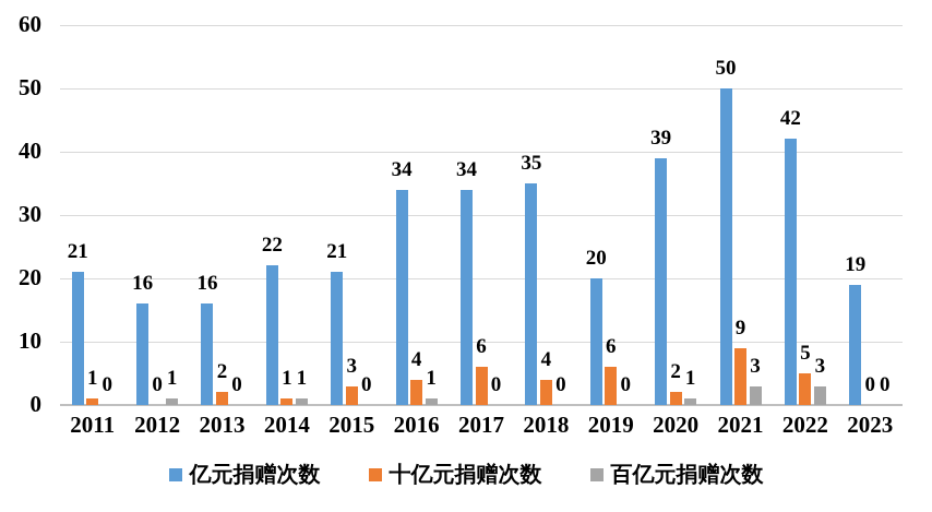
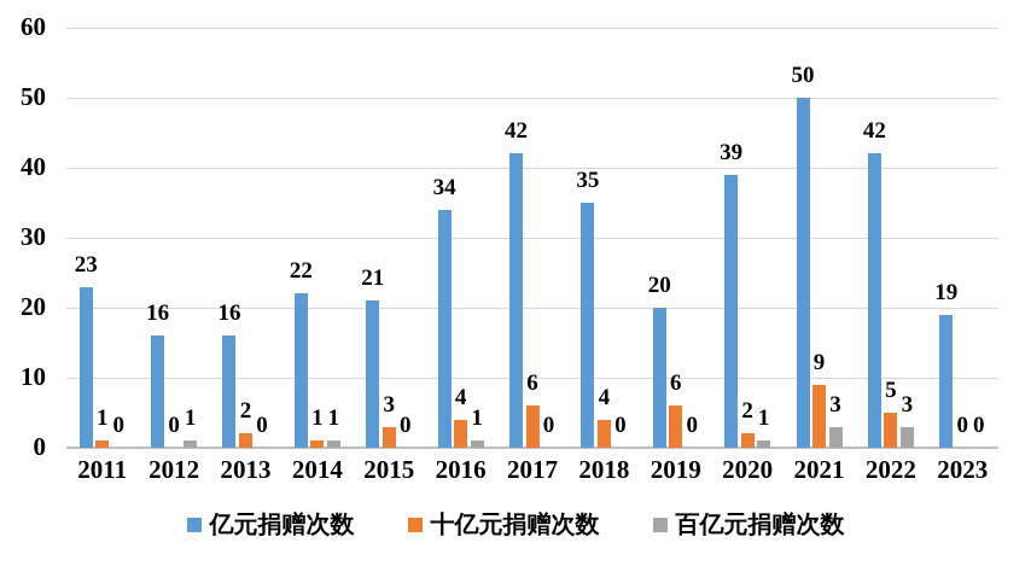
亿元捐赠次数/2011: 21 -> 23
亿元捐赠次数/2017: 34 -> 42
